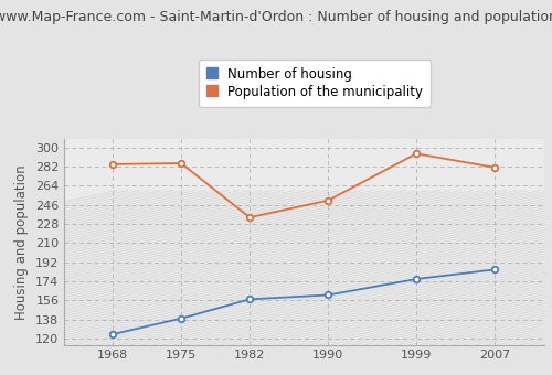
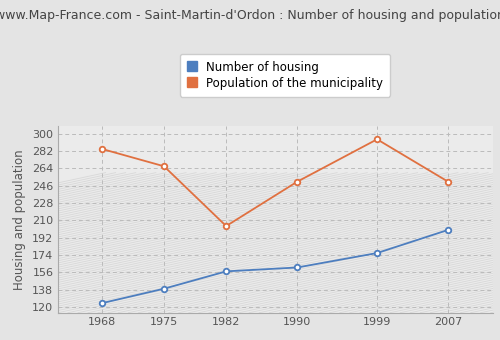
Population of the municipality/1975: 285 -> 266
Population of the municipality/1982: 234 -> 204
Number of housing/2007: 185 -> 200
Population of the municipality/2007: 281 -> 250
